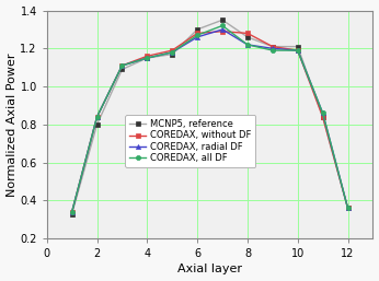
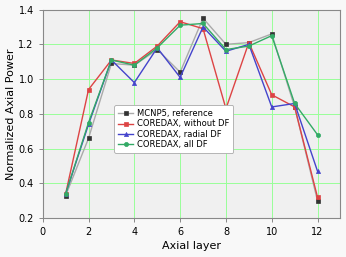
MCNP5, reference/2: 0.80 -> 0.66
COREDAX, without DF/2: 0.84 -> 0.94
COREDAX, radial DF/2: 0.84 -> 0.74
COREDAX, all DF/2: 0.84 -> 0.75
MCNP5, reference/4: 1.15 -> 1.08
COREDAX, without DF/4: 1.16 -> 1.09
COREDAX, radial DF/4: 1.15 -> 0.98
COREDAX, all DF/4: 1.15 -> 1.08
MCNP5, reference/6: 1.30 -> 1.04
COREDAX, without DF/6: 1.28 -> 1.33
COREDAX, radial DF/6: 1.26 -> 1.01
COREDAX, all DF/6: 1.27 -> 1.31
MCNP5, reference/8: 1.26 -> 1.20
COREDAX, without DF/8: 1.28 -> 0.83
COREDAX, radial DF/8: 1.22 -> 1.16
COREDAX, all DF/8: 1.22 -> 1.17
MCNP5, reference/10: 1.21 -> 1.26
COREDAX, without DF/10: 1.19 -> 0.91
COREDAX, radial DF/10: 1.19 -> 0.84
COREDAX, all DF/10: 1.19 -> 1.25
MCNP5, reference/12: 0.36 -> 0.30
COREDAX, without DF/12: 0.36 -> 0.32
COREDAX, radial DF/12: 0.36 -> 0.47
COREDAX, all DF/12: 0.36 -> 0.68
